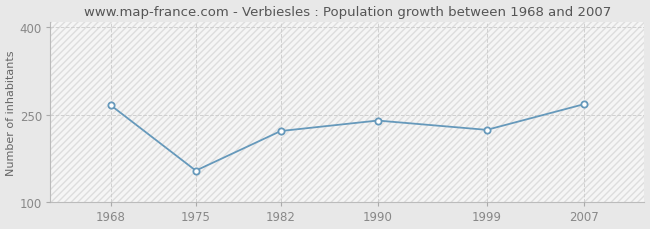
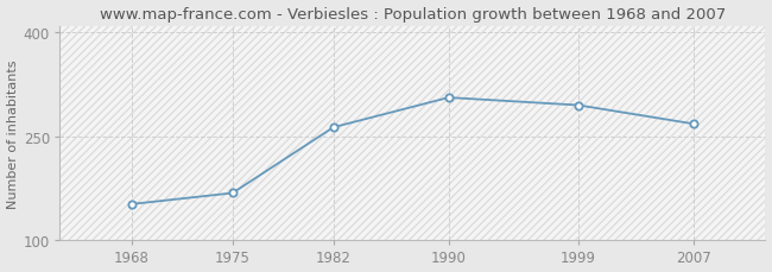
1968: 266 -> 152
1975: 154 -> 168
1982: 222 -> 263
1990: 240 -> 306
1999: 224 -> 295
